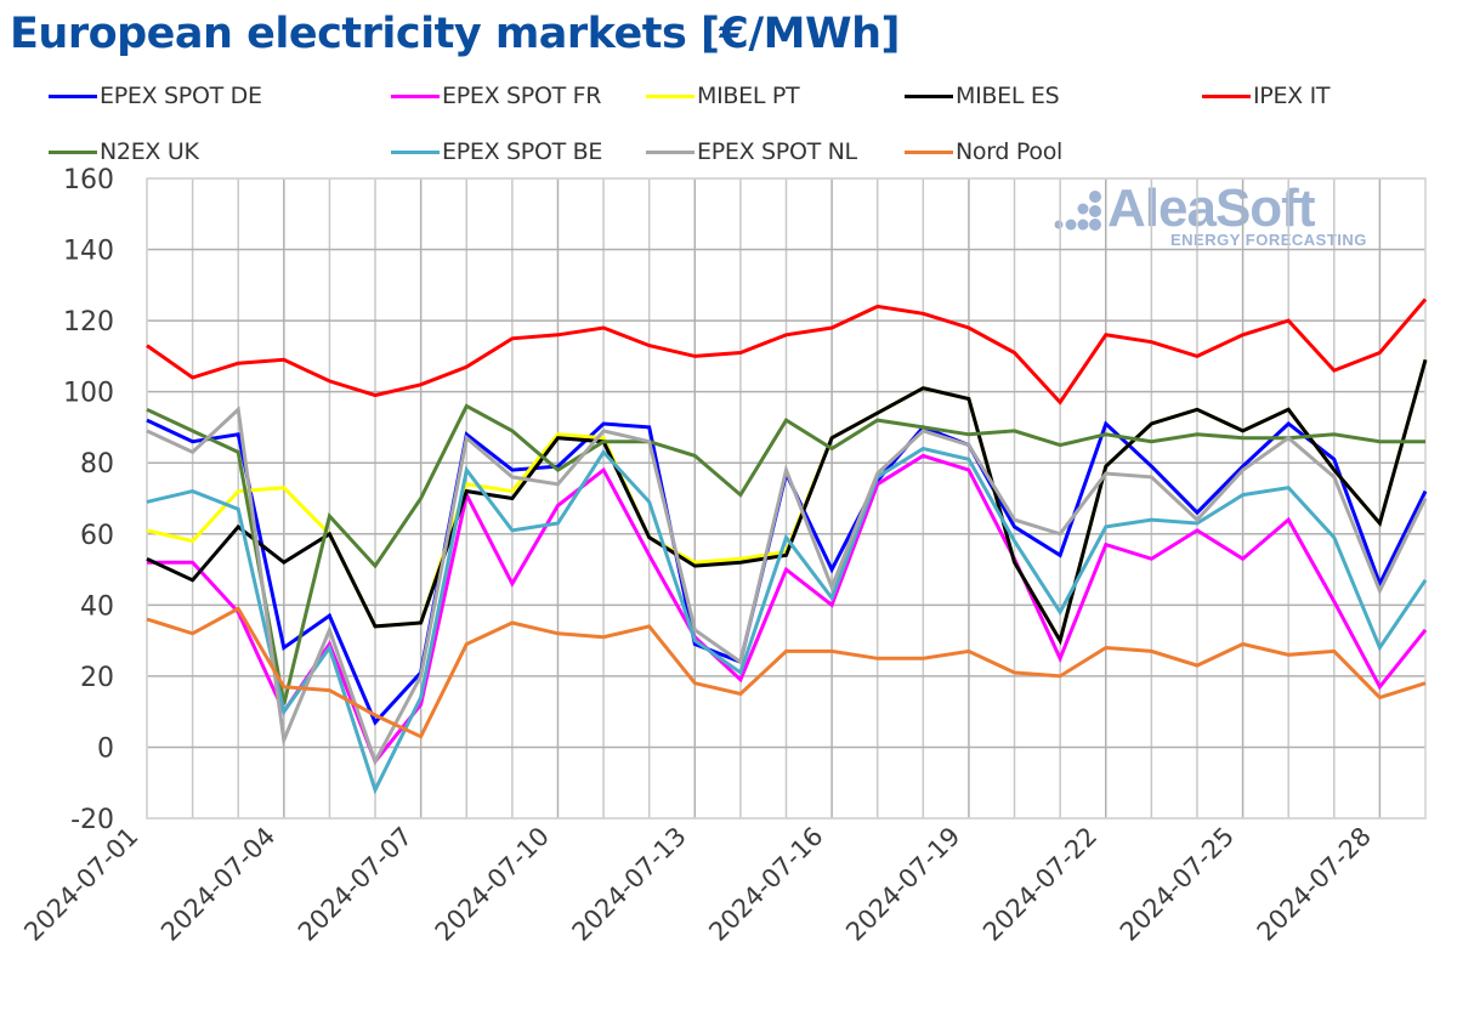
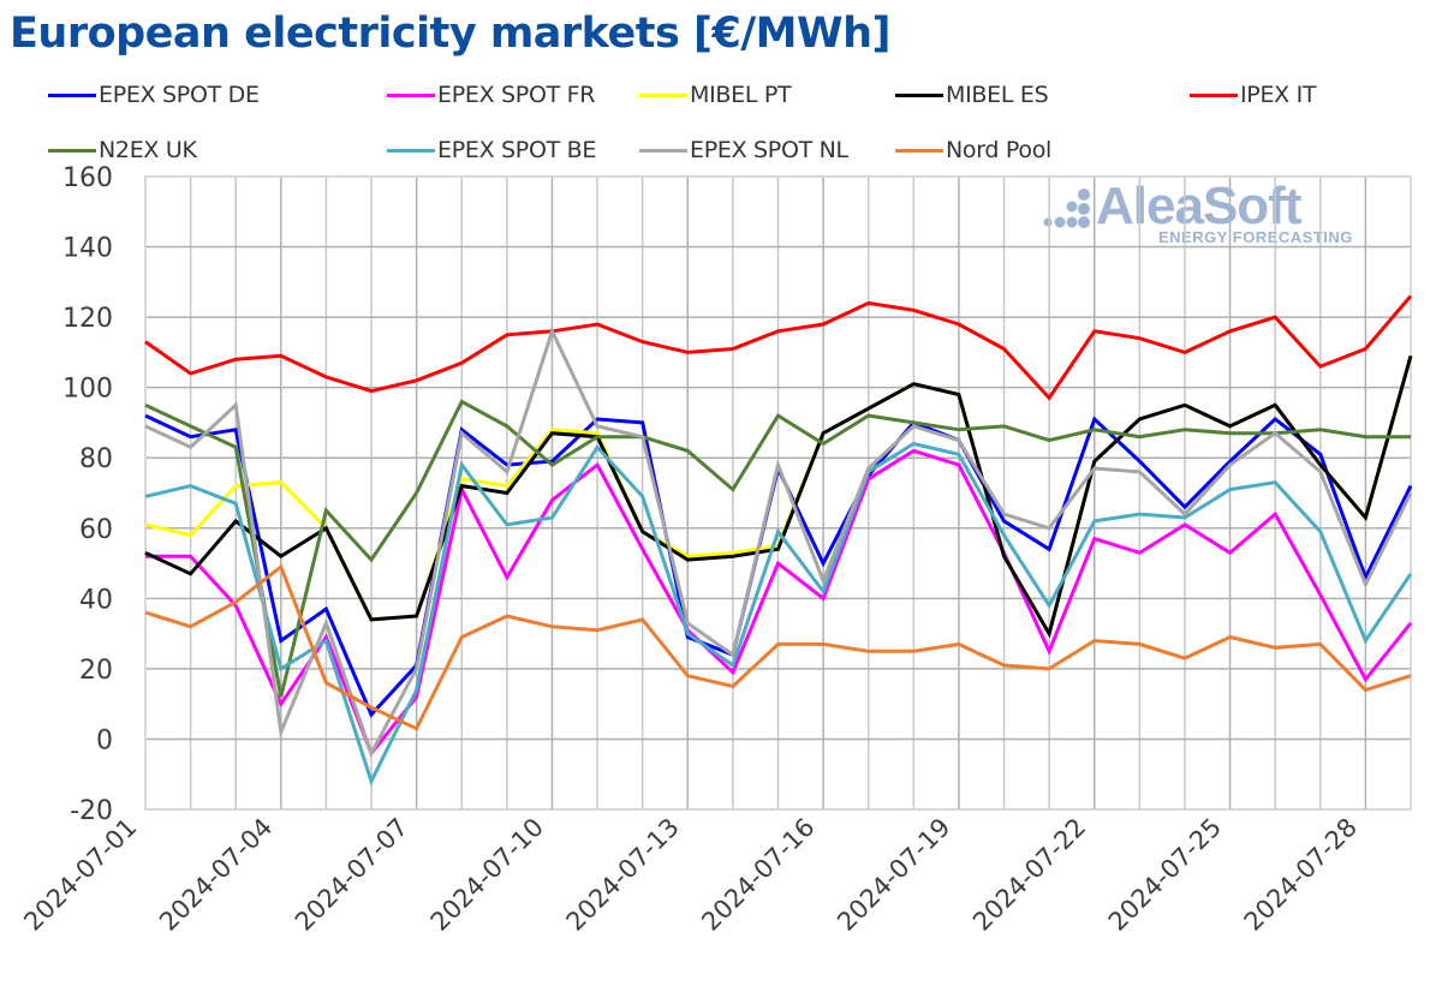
EPEX SPOT BE/2024-07-04: 10 -> 20
Nord Pool/2024-07-04: 17 -> 49
EPEX SPOT NL/2024-07-10: 74 -> 116
